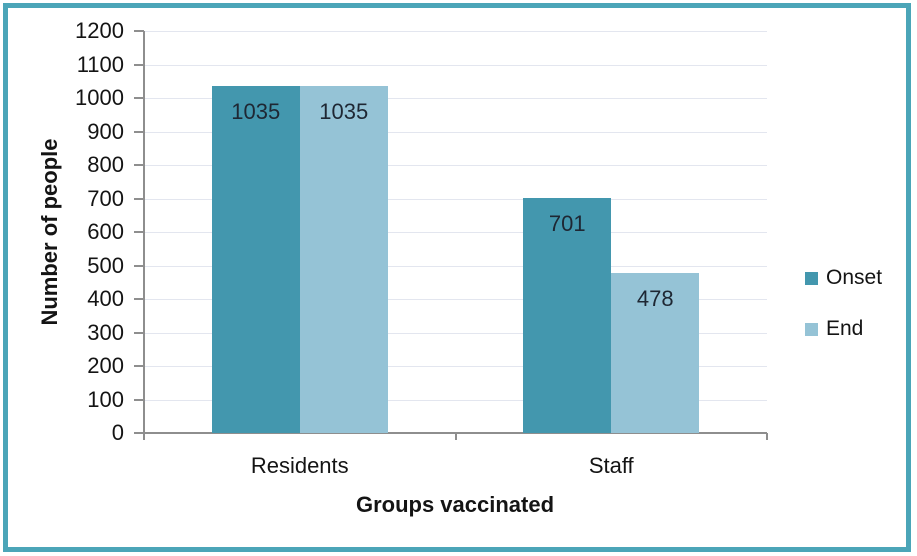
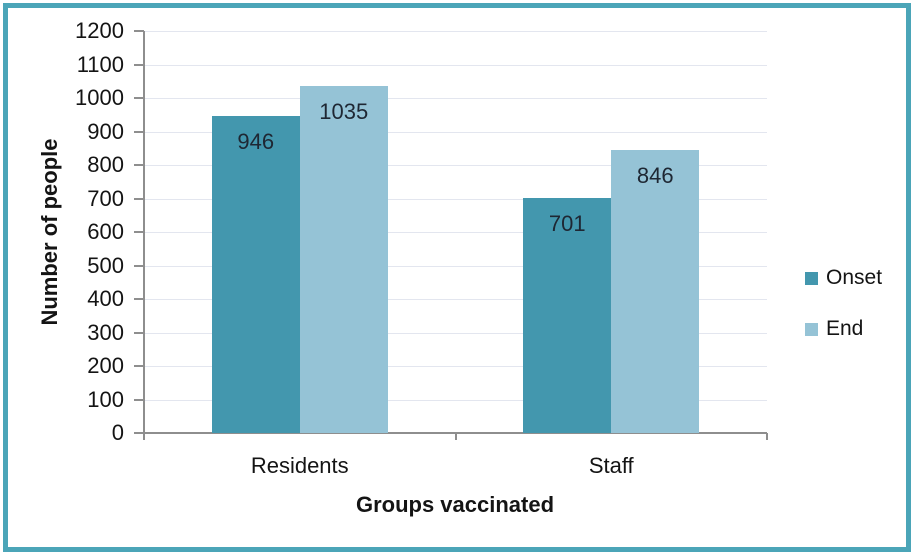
Onset/Residents: 1035 -> 946
End/Staff: 478 -> 846
